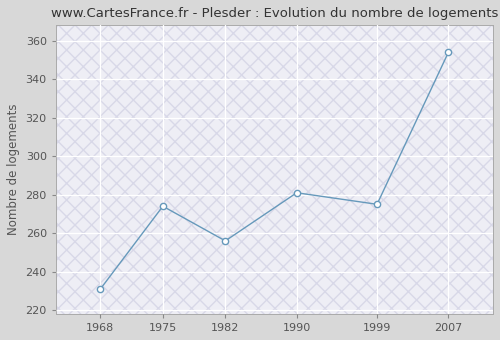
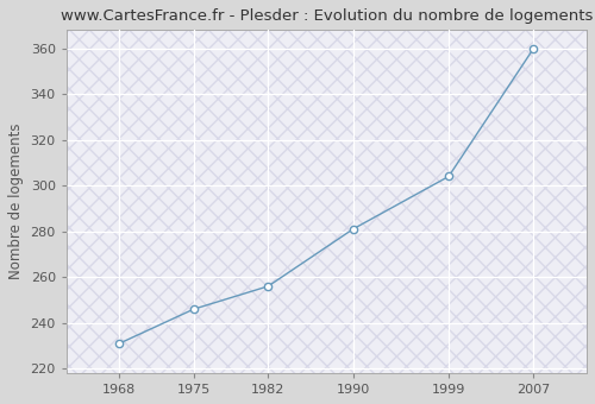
1975: 274 -> 246
1999: 275 -> 304
2007: 354 -> 360
